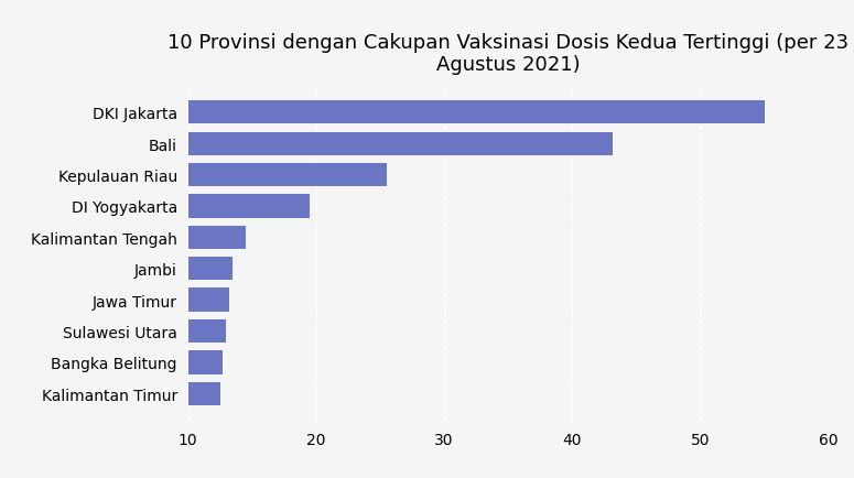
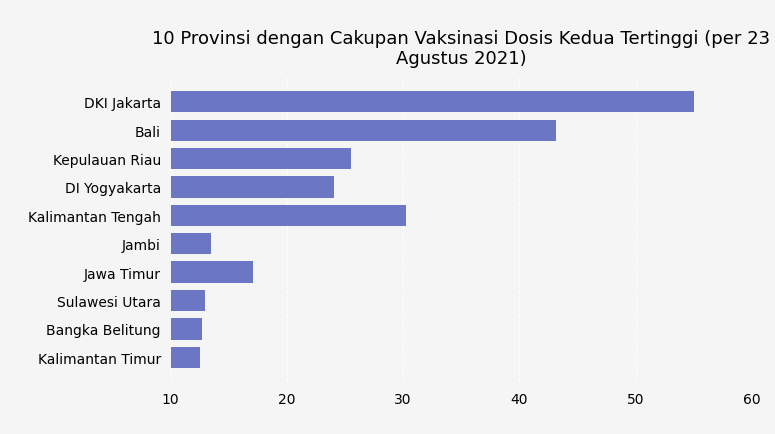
DI Yogyakarta: 19.5 -> 24.1
Kalimantan Tengah: 14.5 -> 30.3
Jawa Timur: 13.2 -> 17.1
